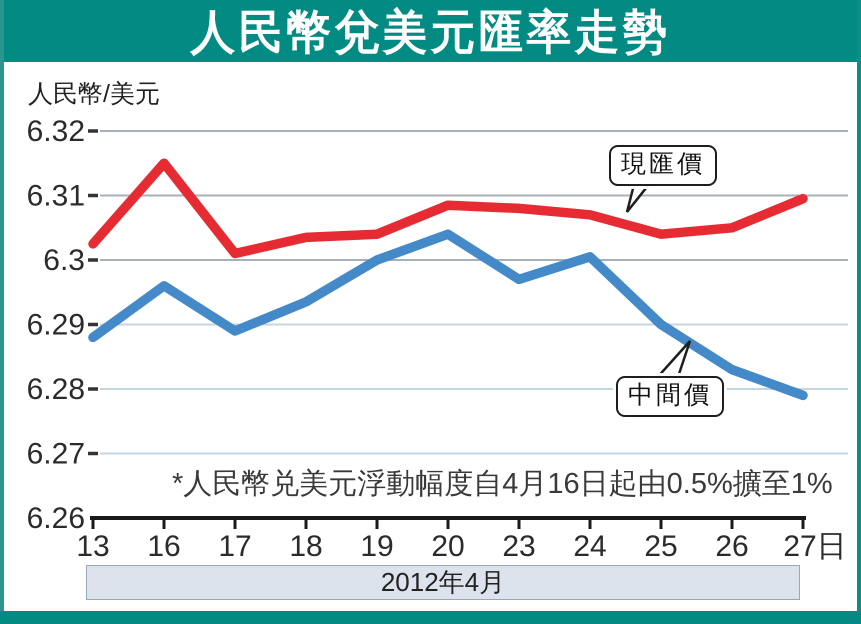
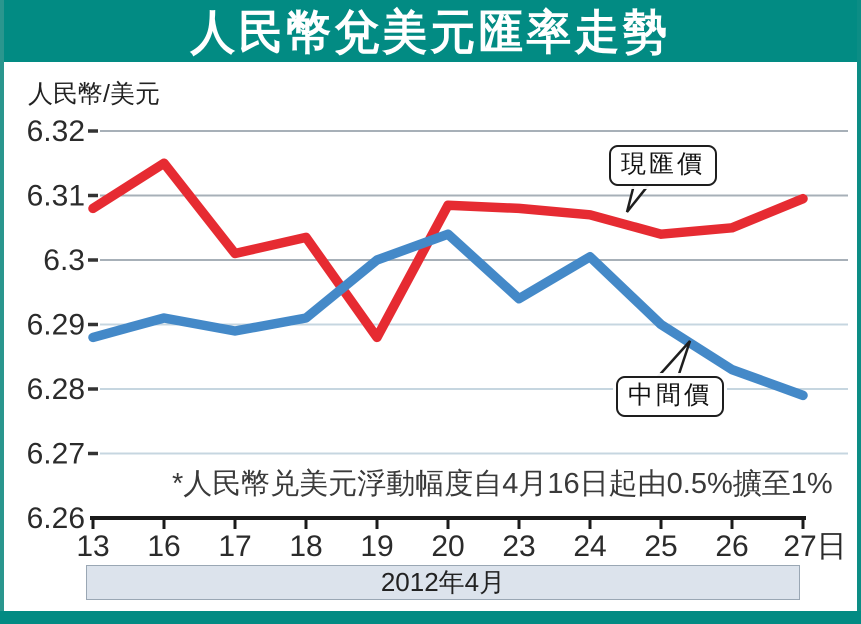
現匯價/13: 6.303 -> 6.308
中間價/16: 6.296 -> 6.291
中間價/18: 6.293 -> 6.291
現匯價/19: 6.304 -> 6.288
中間價/23: 6.297 -> 6.294
